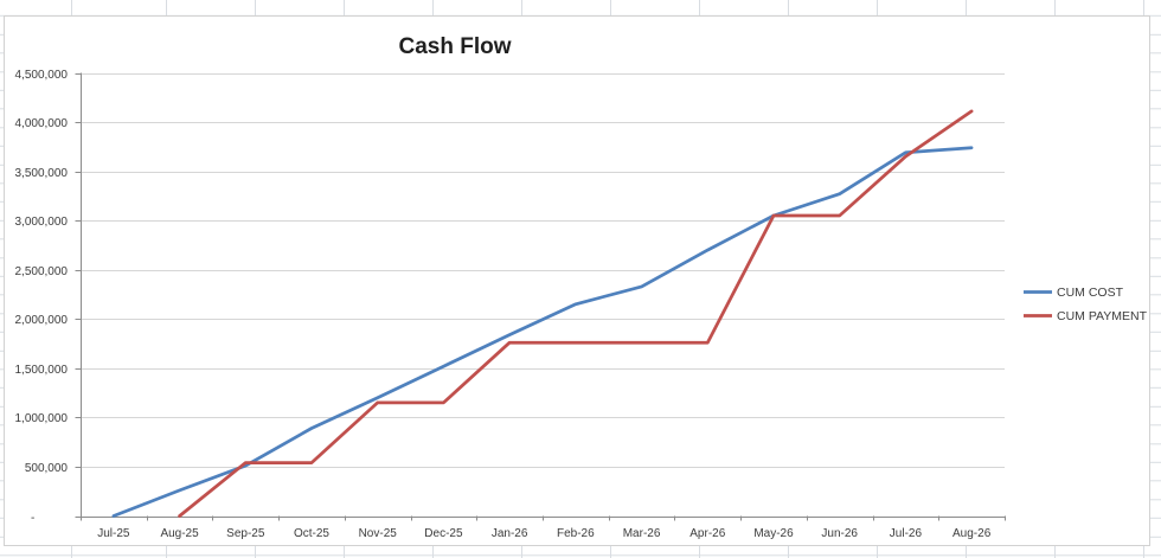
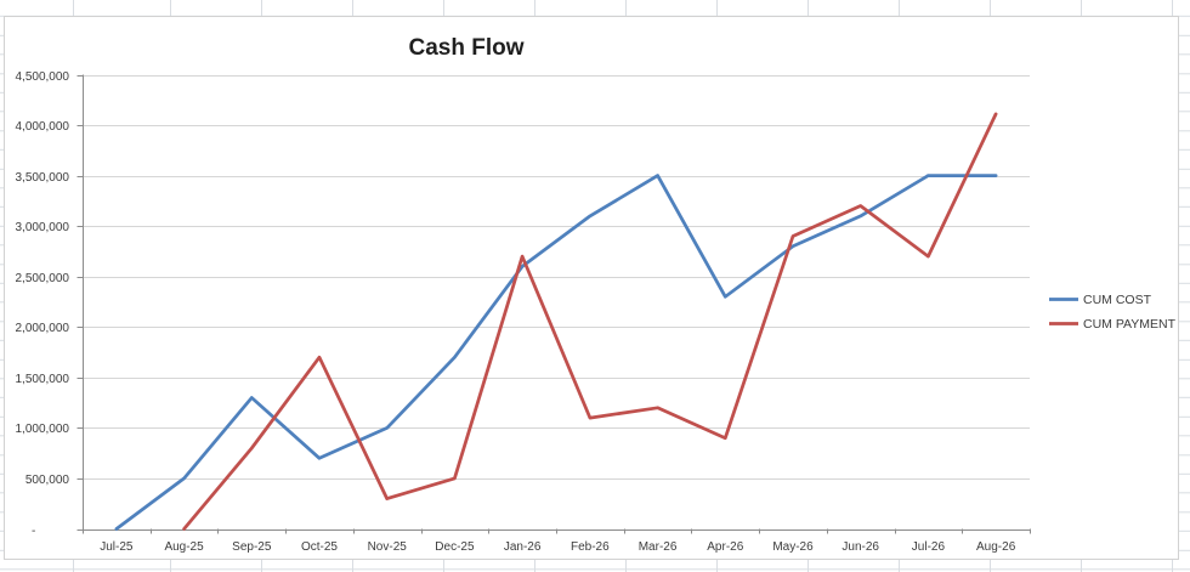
CUM COST/Aug-25: 300000 -> 500000
CUM COST/Sep-25: 500000 -> 1300000
CUM PAYMENT/Sep-25: 500000 -> 800000
CUM COST/Oct-25: 900000 -> 700000
CUM PAYMENT/Oct-25: 500000 -> 1700000
CUM COST/Nov-25: 1200000 -> 1000000
CUM PAYMENT/Nov-25: 1200000 -> 300000
CUM COST/Dec-25: 1500000 -> 1700000
CUM PAYMENT/Dec-25: 1200000 -> 500000
CUM COST/Jan-26: 1800000 -> 2600000
CUM PAYMENT/Jan-26: 1800000 -> 2700000
CUM COST/Feb-26: 2200000 -> 3100000
CUM PAYMENT/Feb-26: 1800000 -> 1100000
CUM COST/Mar-26: 2300000 -> 3500000
CUM PAYMENT/Mar-26: 1800000 -> 1200000
CUM COST/Apr-26: 2700000 -> 2300000
CUM PAYMENT/Apr-26: 1800000 -> 900000
CUM COST/May-26: 3000000 -> 2800000
CUM PAYMENT/May-26: 3000000 -> 2900000
CUM COST/Jun-26: 3300000 -> 3100000
CUM PAYMENT/Jun-26: 3000000 -> 3200000
CUM COST/Jul-26: 3700000 -> 3500000
CUM PAYMENT/Jul-26: 3600000 -> 2700000
CUM COST/Aug-26: 3700000 -> 3500000
